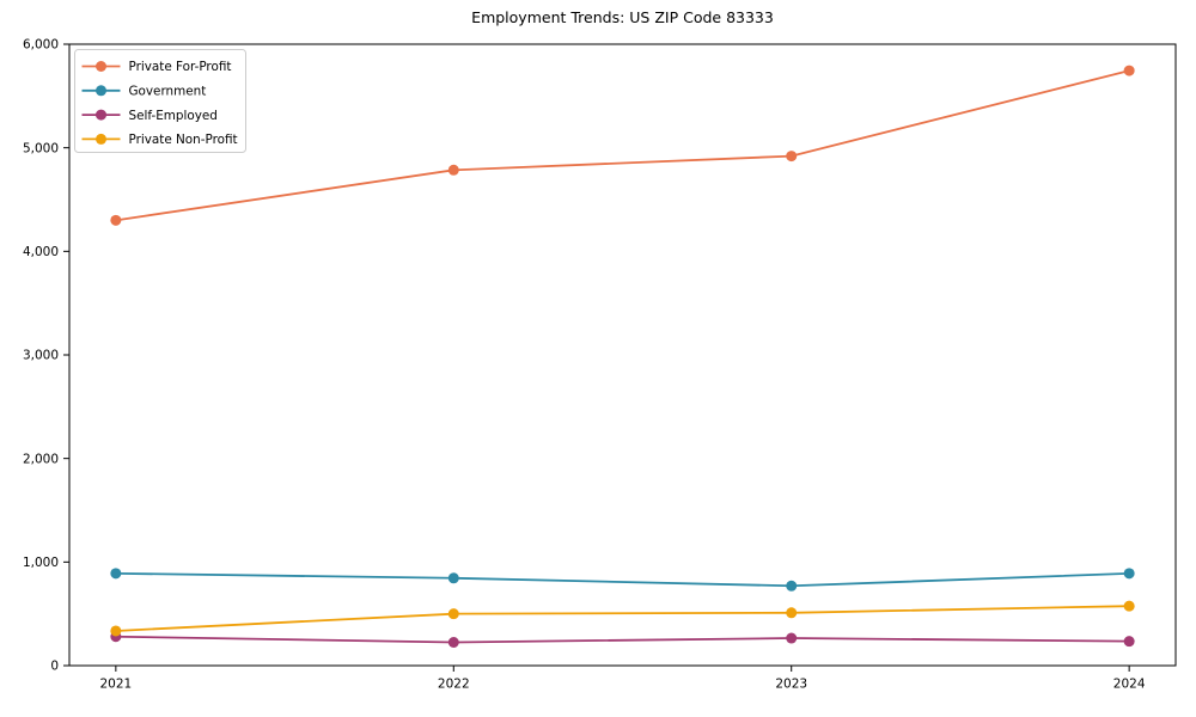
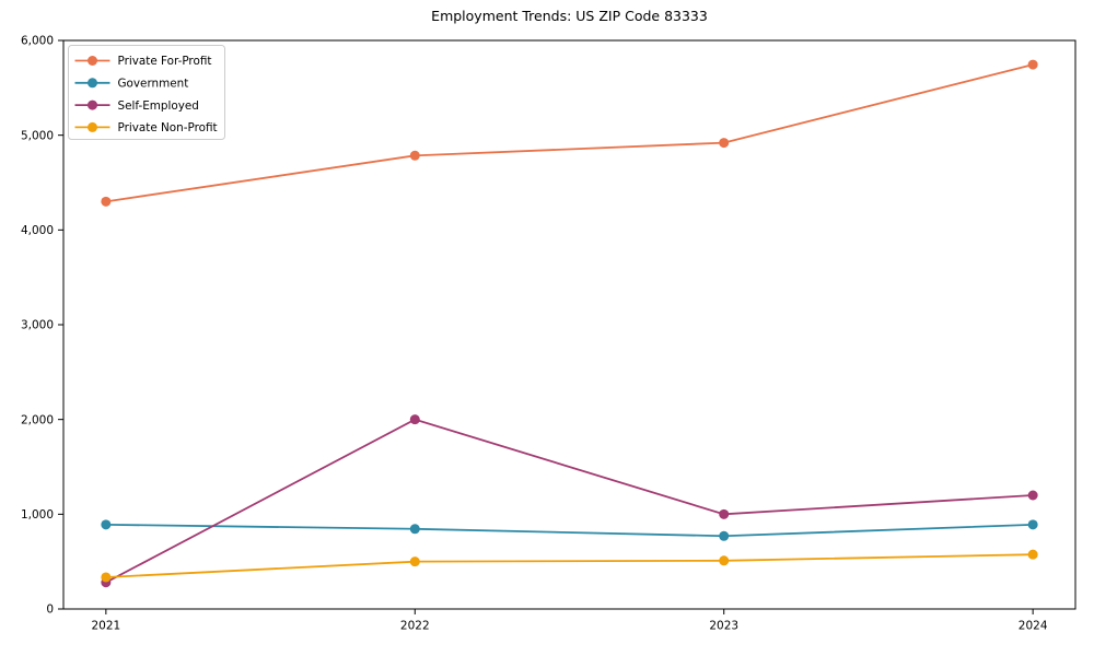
Self-Employed/2022: 200 -> 2000
Self-Employed/2023: 300 -> 1000
Self-Employed/2024: 200 -> 1200
